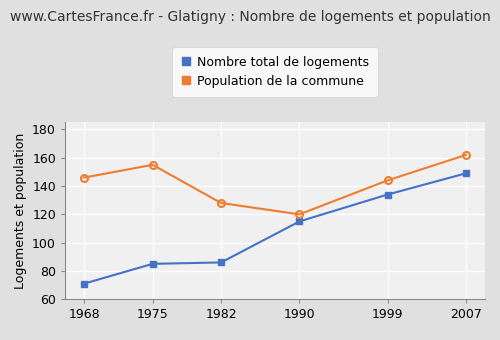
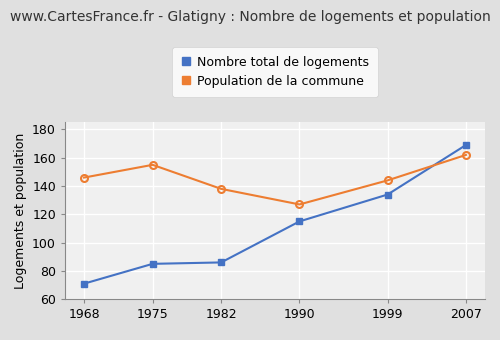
Population de la commune/1982: 128 -> 138
Population de la commune/1990: 120 -> 127
Nombre total de logements/2007: 149 -> 169
